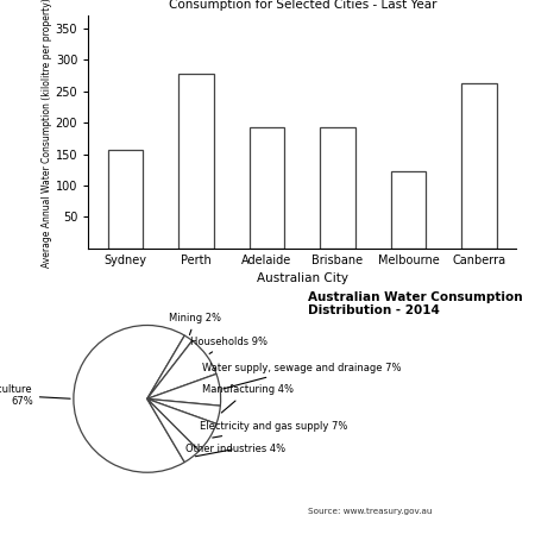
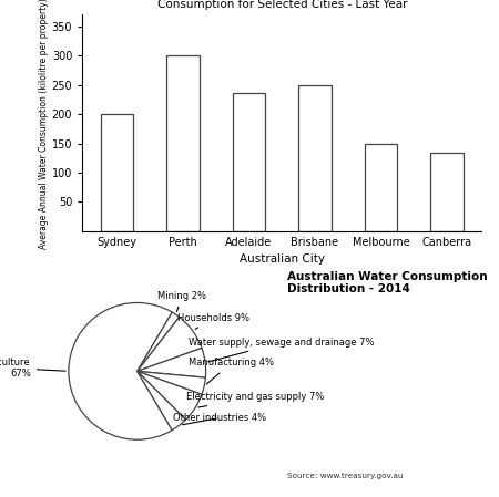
Sydney: 156 -> 200
Perth: 278 -> 300
Adelaide: 192 -> 237
Brisbane: 192 -> 250
Melbourne: 122 -> 150
Canberra: 262 -> 135
